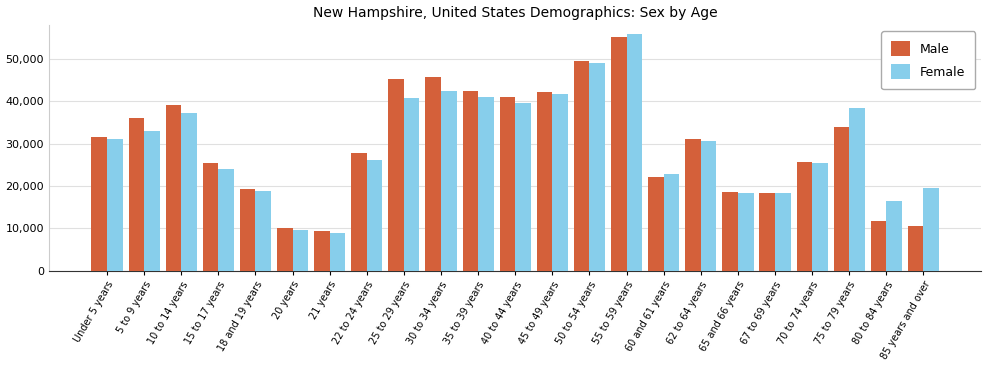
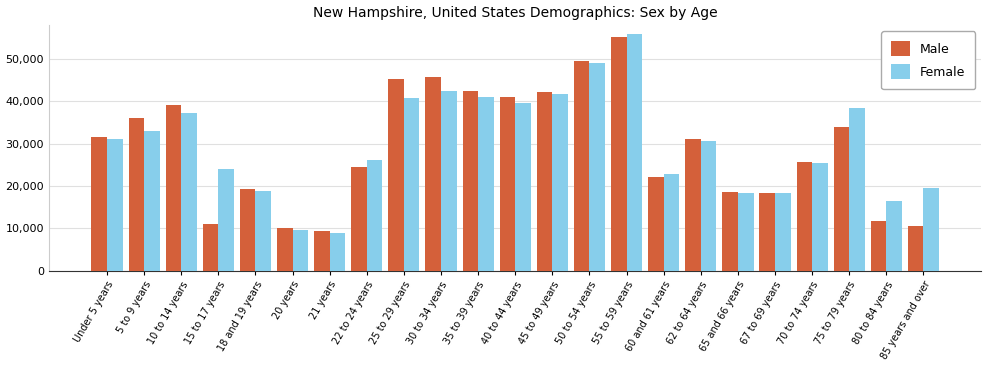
Male/15 to 17 years: 25,300 -> 11,000
Male/22 to 24 years: 27,700 -> 24,500
